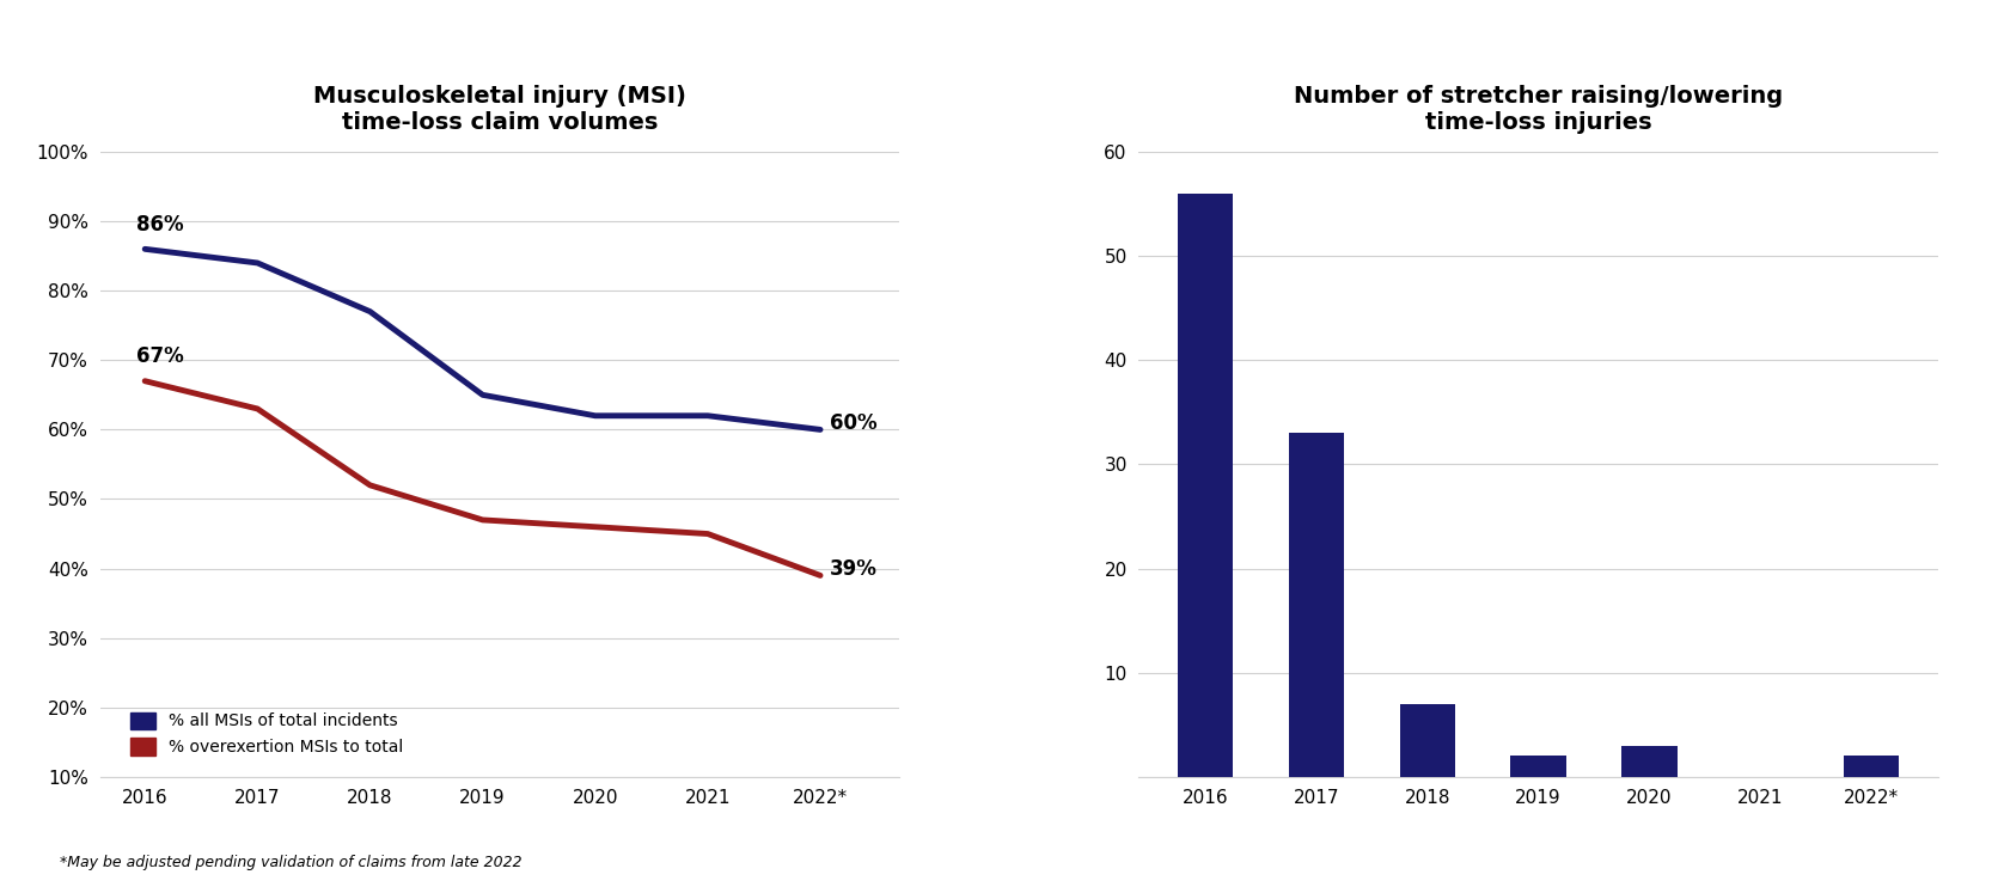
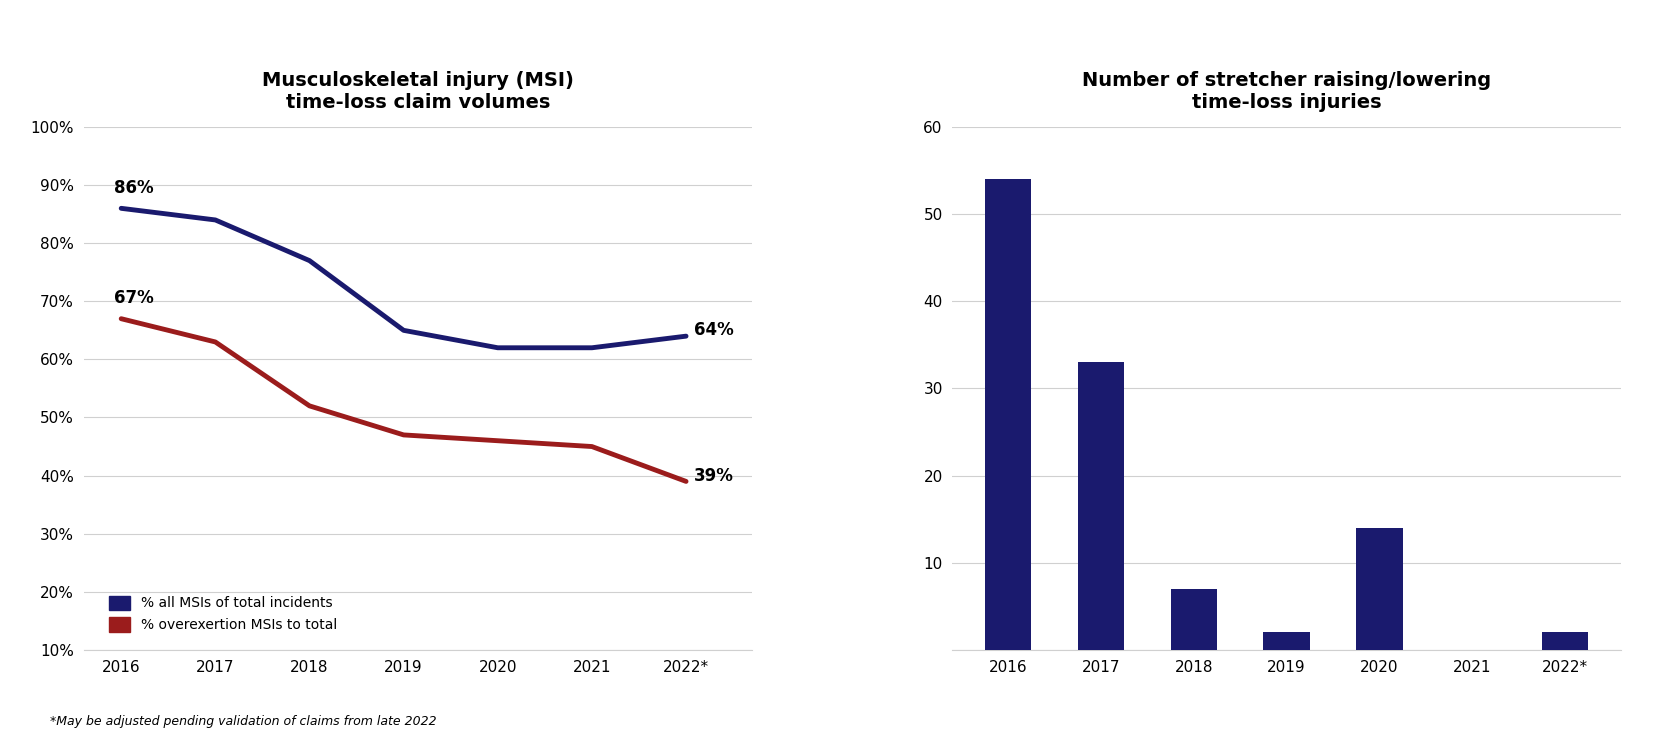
Musculoskeletal injury (MSI) time-loss claim volumes/% all MSIs of total incidents/2022*: 60% -> 64%
Number of stretcher raising/lowering time-loss injuries/2016: 56 -> 54
Number of stretcher raising/lowering time-loss injuries/2020: 3 -> 14
